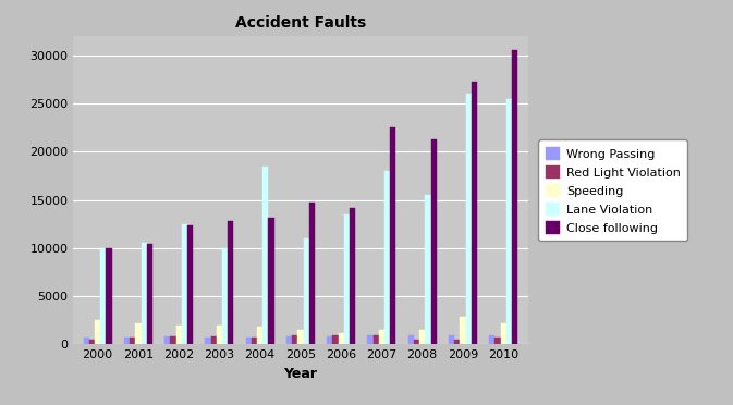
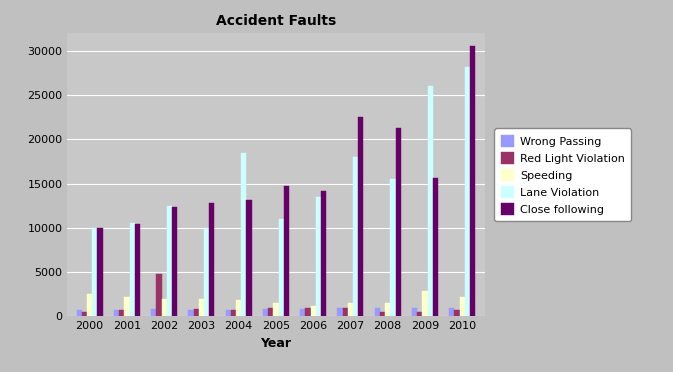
Red Light Violation/2002: 800 -> 4800
Close following/2009: 27300 -> 15600
Lane Violation/2010: 25500 -> 28200
